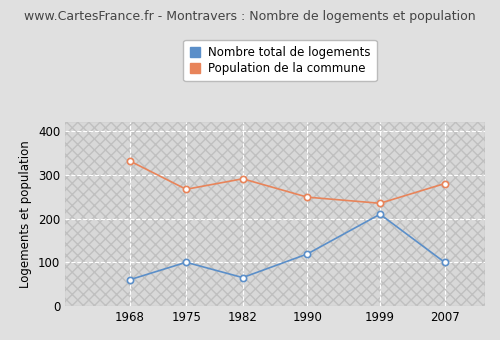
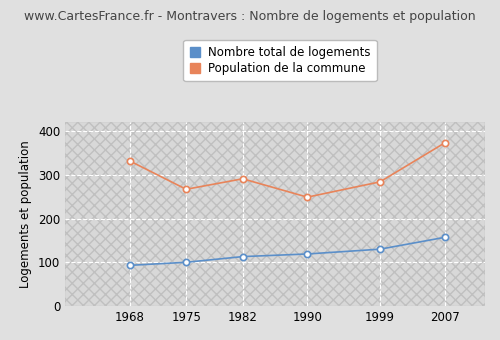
Nombre total de logements/1968: 60 -> 93
Nombre total de logements/1982: 65 -> 113
Nombre total de logements/1999: 210 -> 130
Population de la commune/1999: 235 -> 284
Nombre total de logements/2007: 100 -> 157
Population de la commune/2007: 280 -> 373
